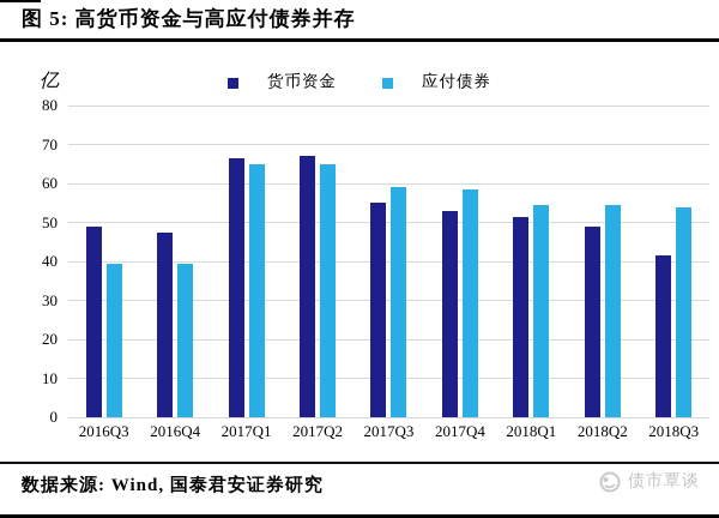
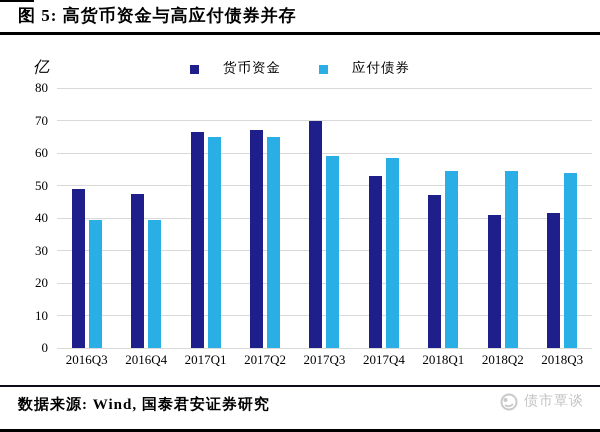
货币资金/2017Q3: 55 -> 70
货币资金/2018Q1: 52 -> 47
货币资金/2018Q2: 49 -> 41
